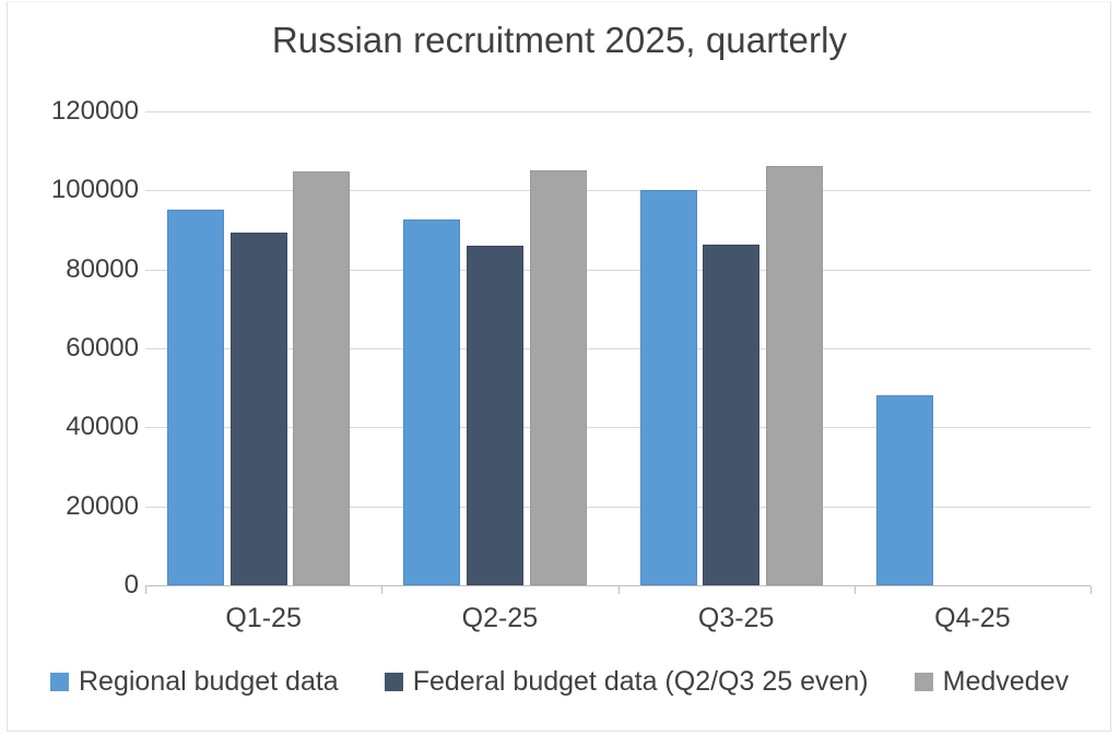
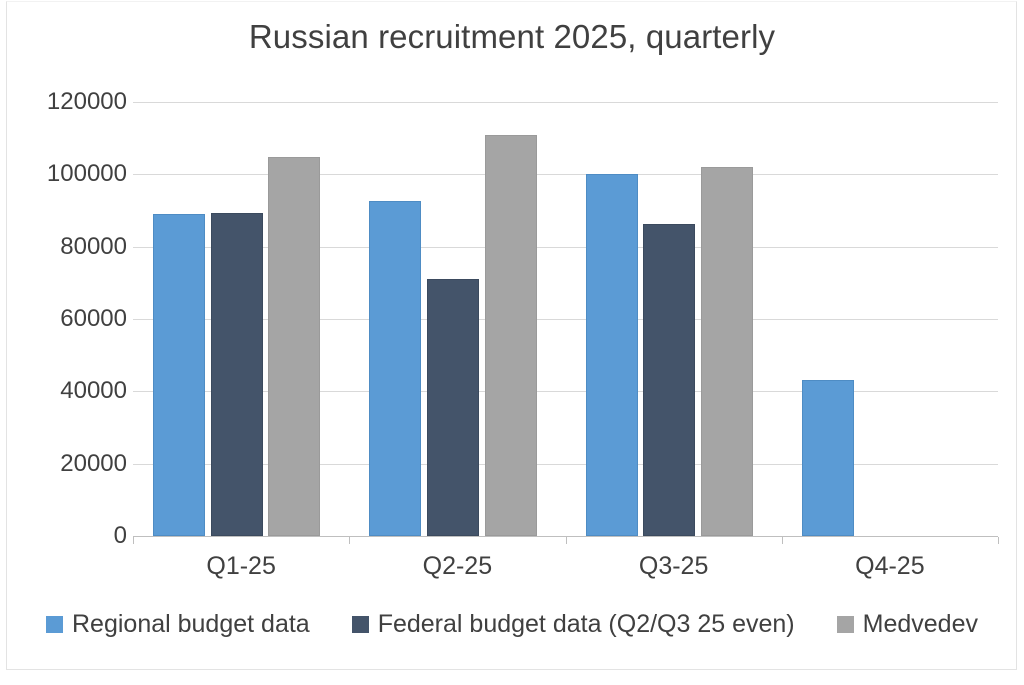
Regional budget data/Q1-25: 95000 -> 89000
Federal budget data (Q2/Q3 25 even)/Q2-25: 86000 -> 71000
Medvedev/Q2-25: 105000 -> 111000
Medvedev/Q3-25: 106000 -> 102000
Regional budget data/Q4-25: 48000 -> 43000
